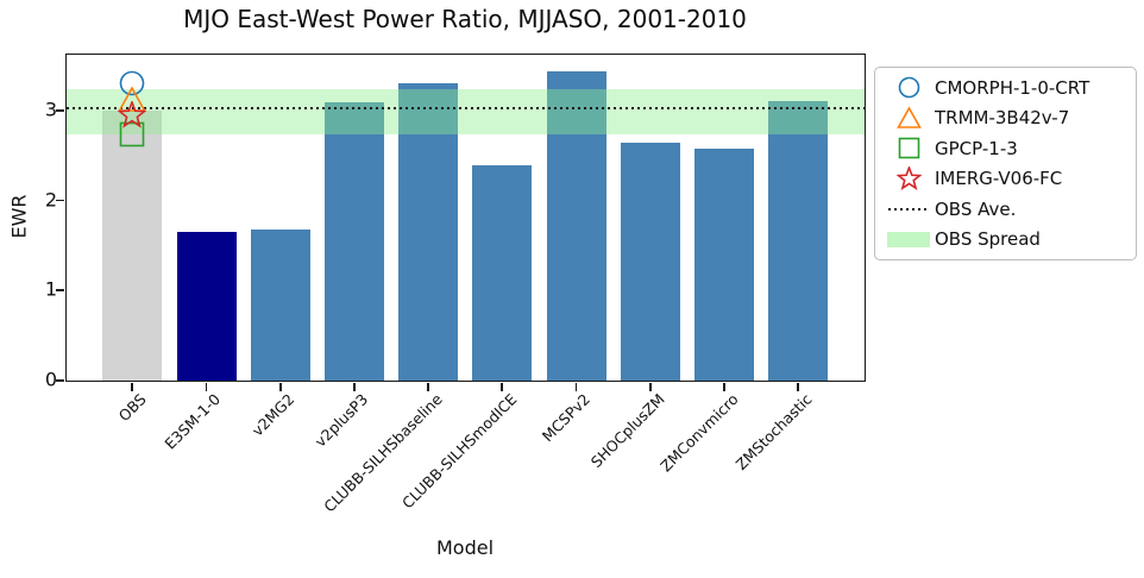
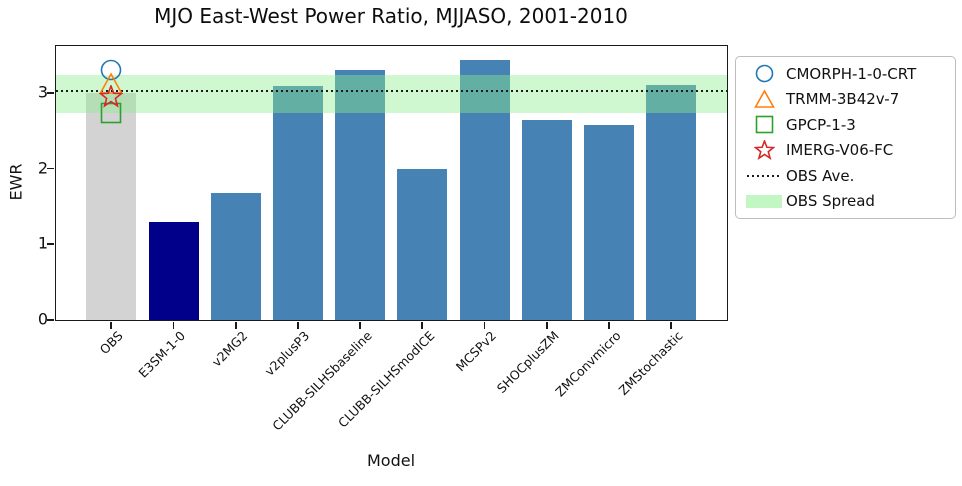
E3SM-1-0: 1.6 -> 1.3
CLUBB-SILHSmodICE: 2.4 -> 2.0
